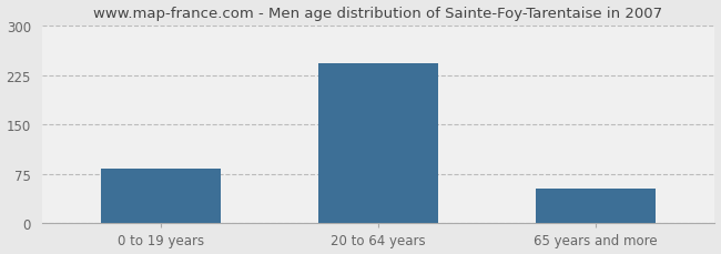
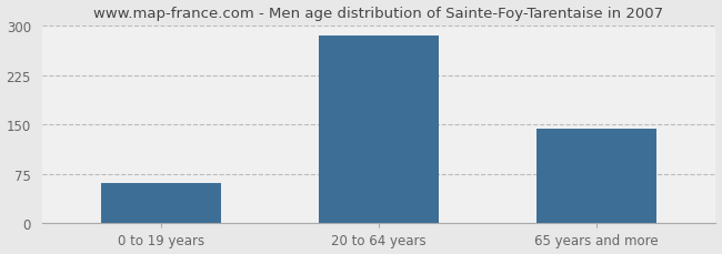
0 to 19 years: 83 -> 62
20 to 64 years: 242 -> 284
65 years and more: 52 -> 144
